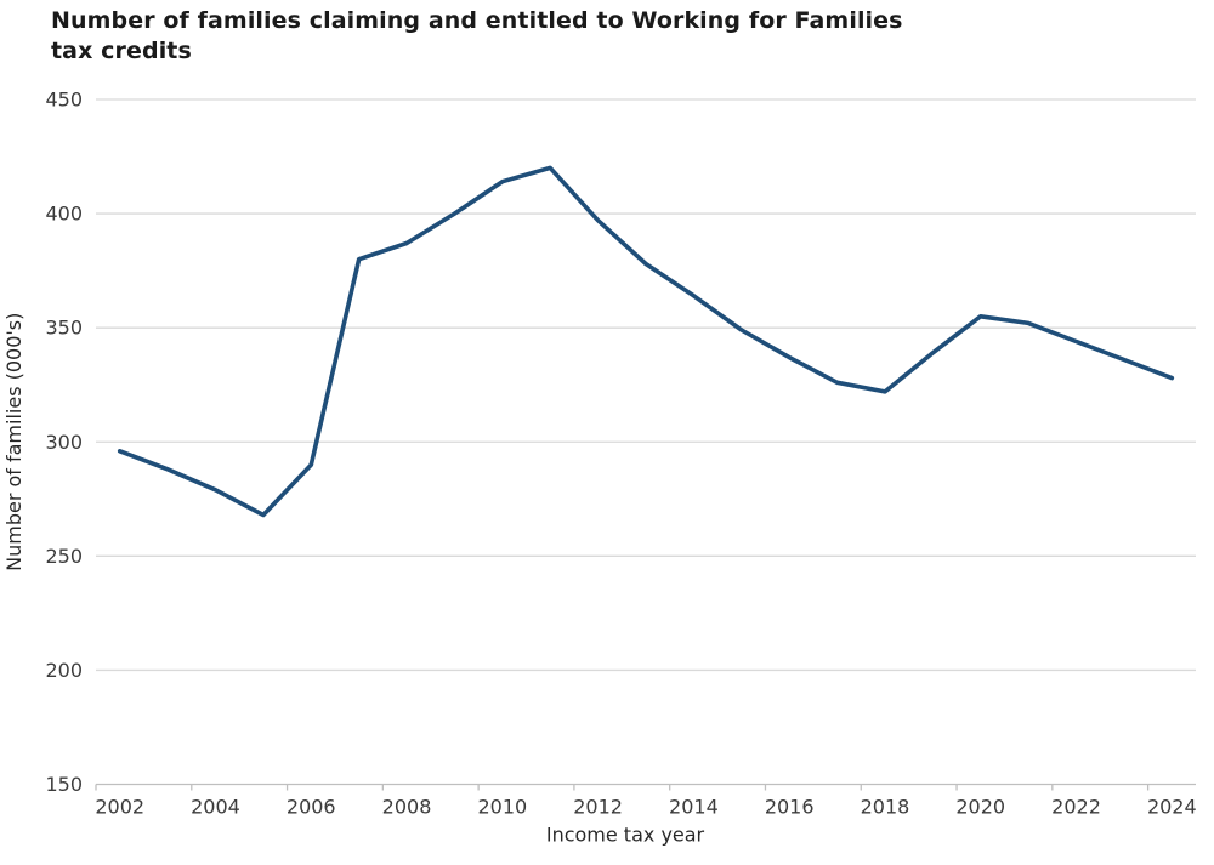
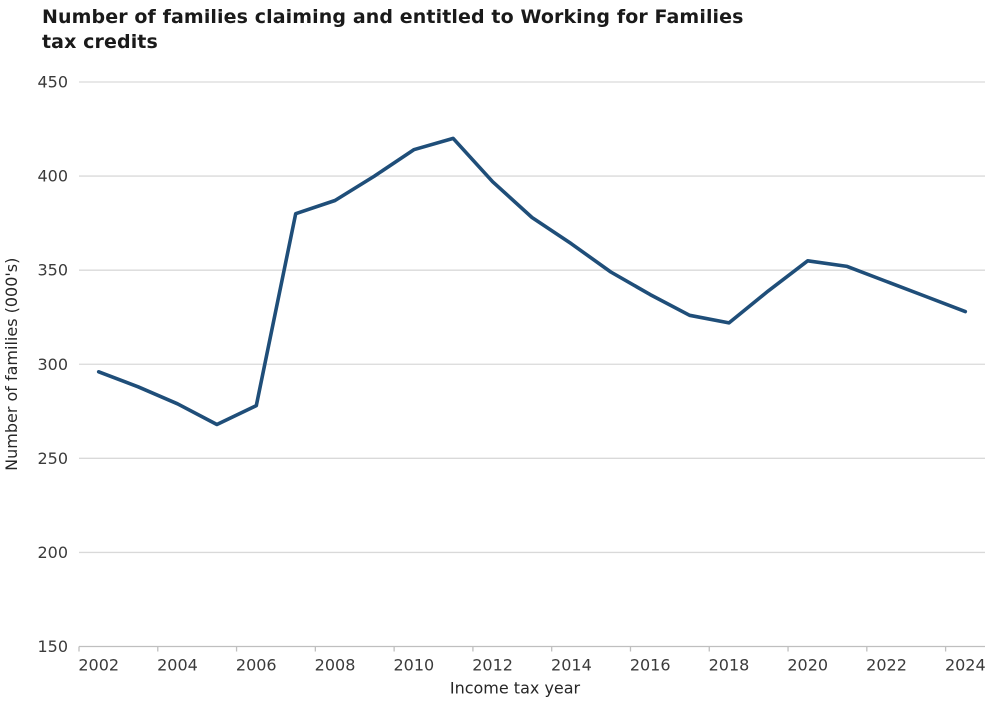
2006: 290 -> 278
